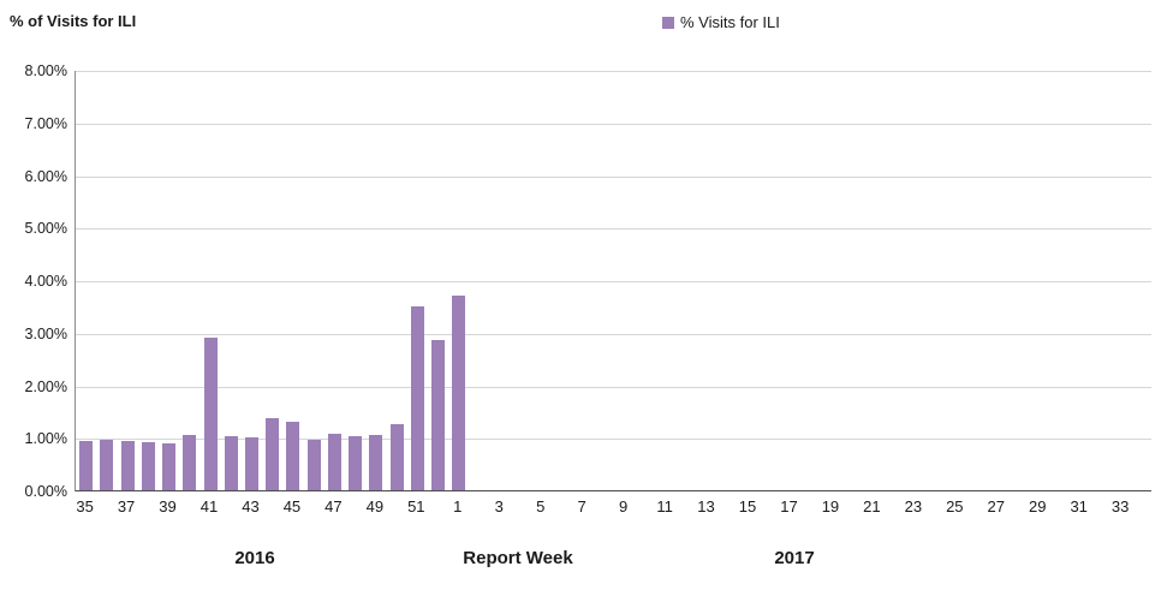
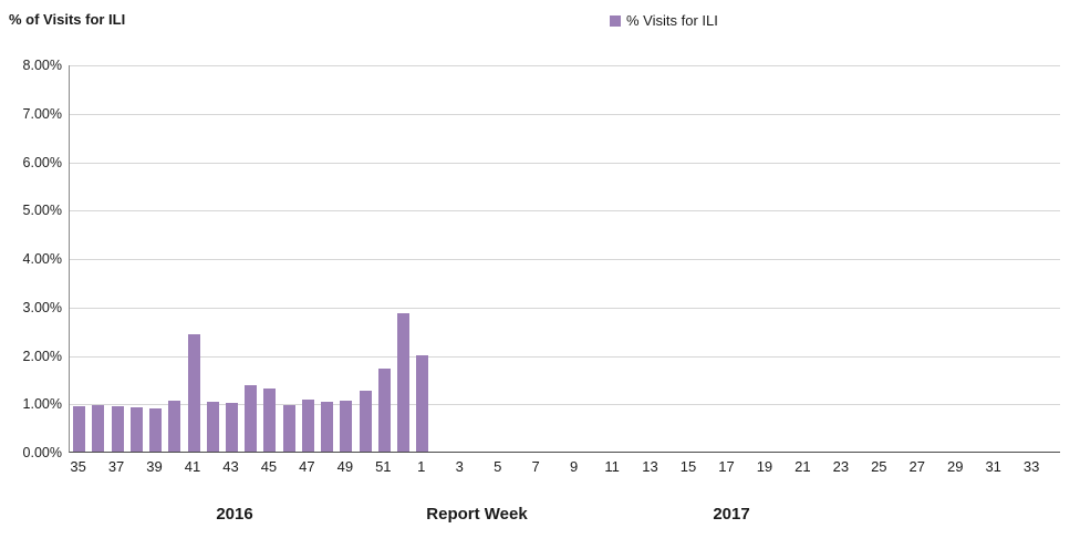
41: 2.9% -> 2.4%
51: 3.5% -> 1.7%
1: 3.7% -> 2.0%
